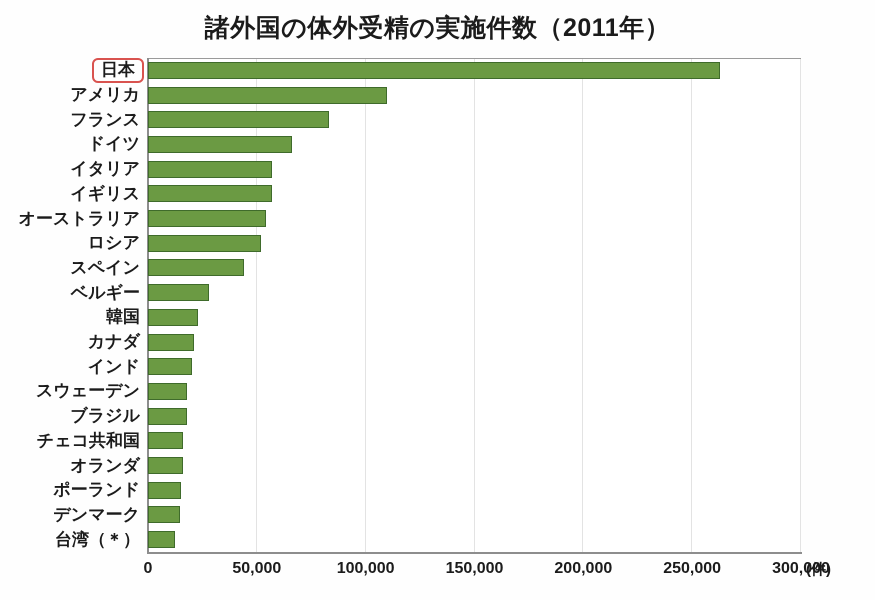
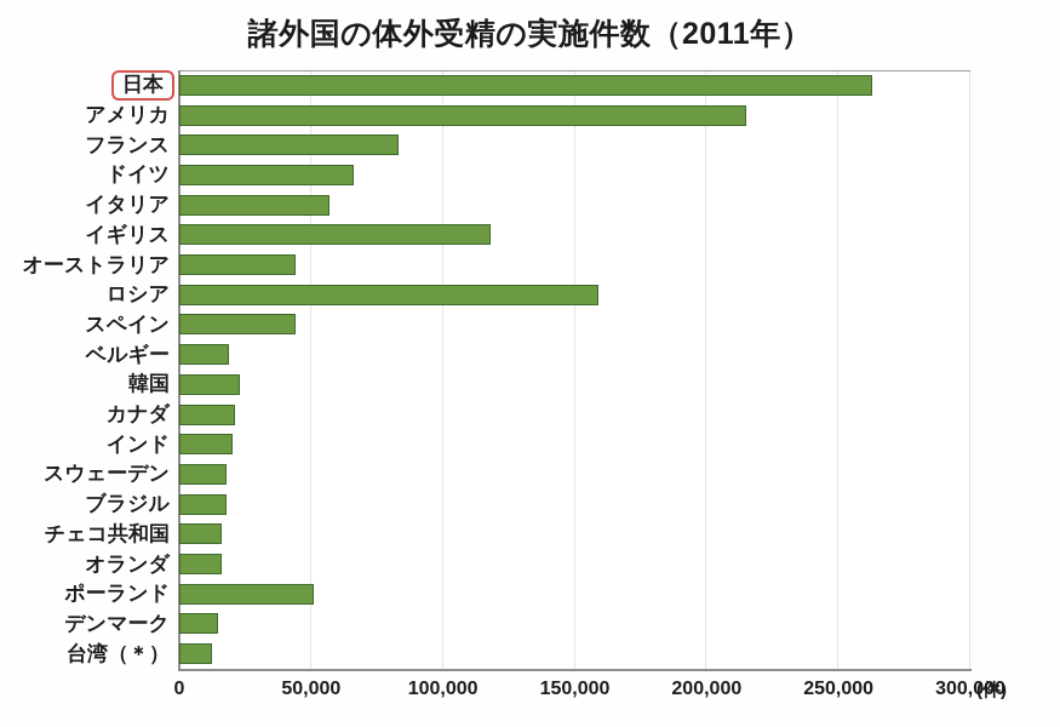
アメリカ: 110000 -> 215000
イギリス: 57000 -> 118000
オーストラリア: 54000 -> 44000
ロシア: 52000 -> 159000
ベルギー: 28000 -> 19000
ポーランド: 15000 -> 51000
